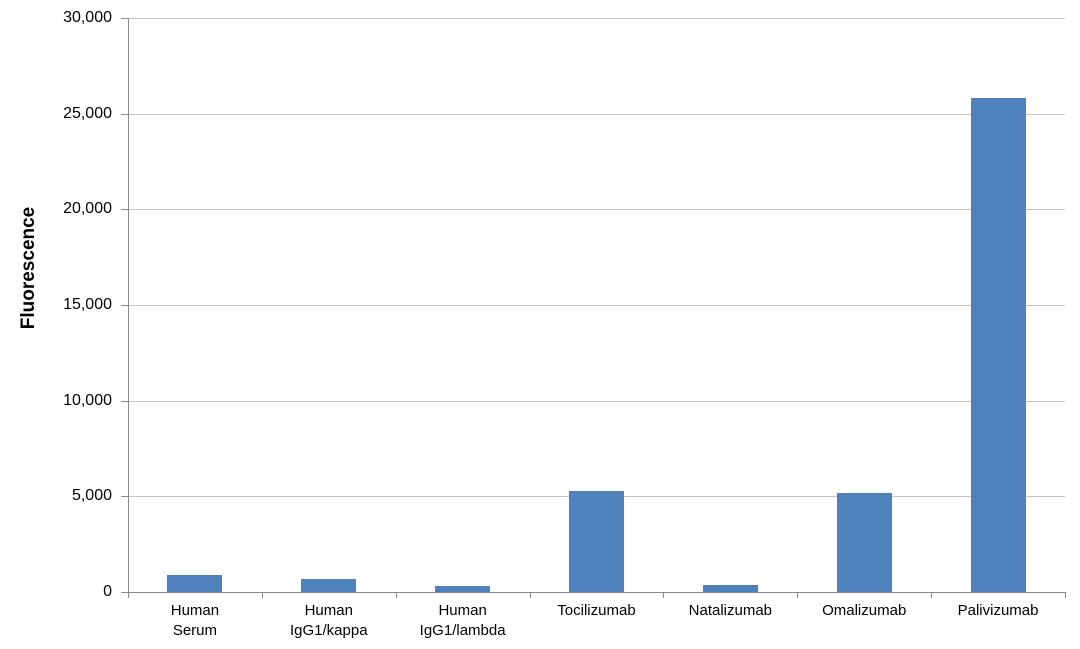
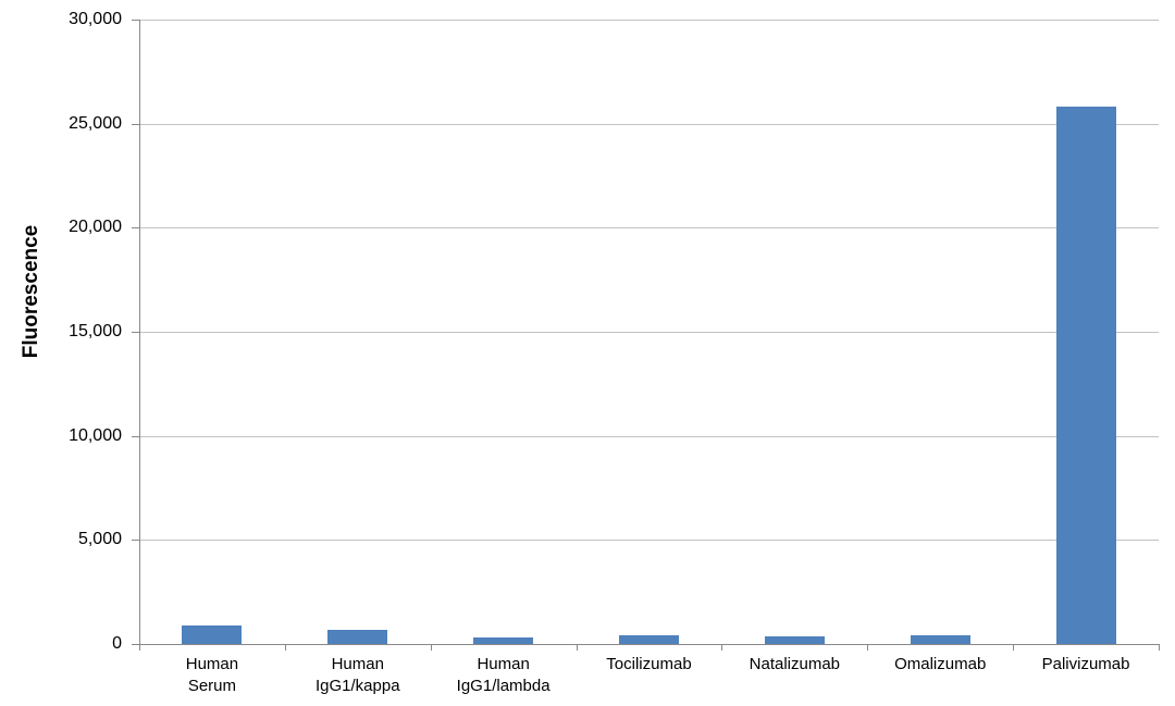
Tocilizumab: 5300 -> 400
Omalizumab: 5200 -> 400
